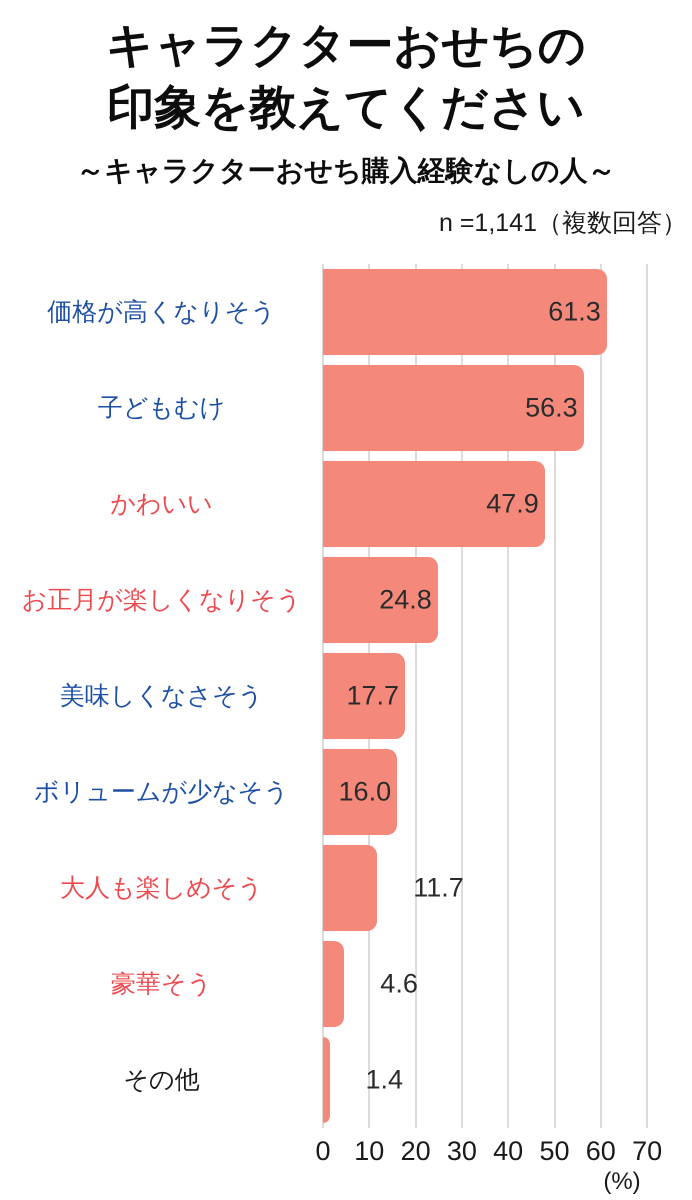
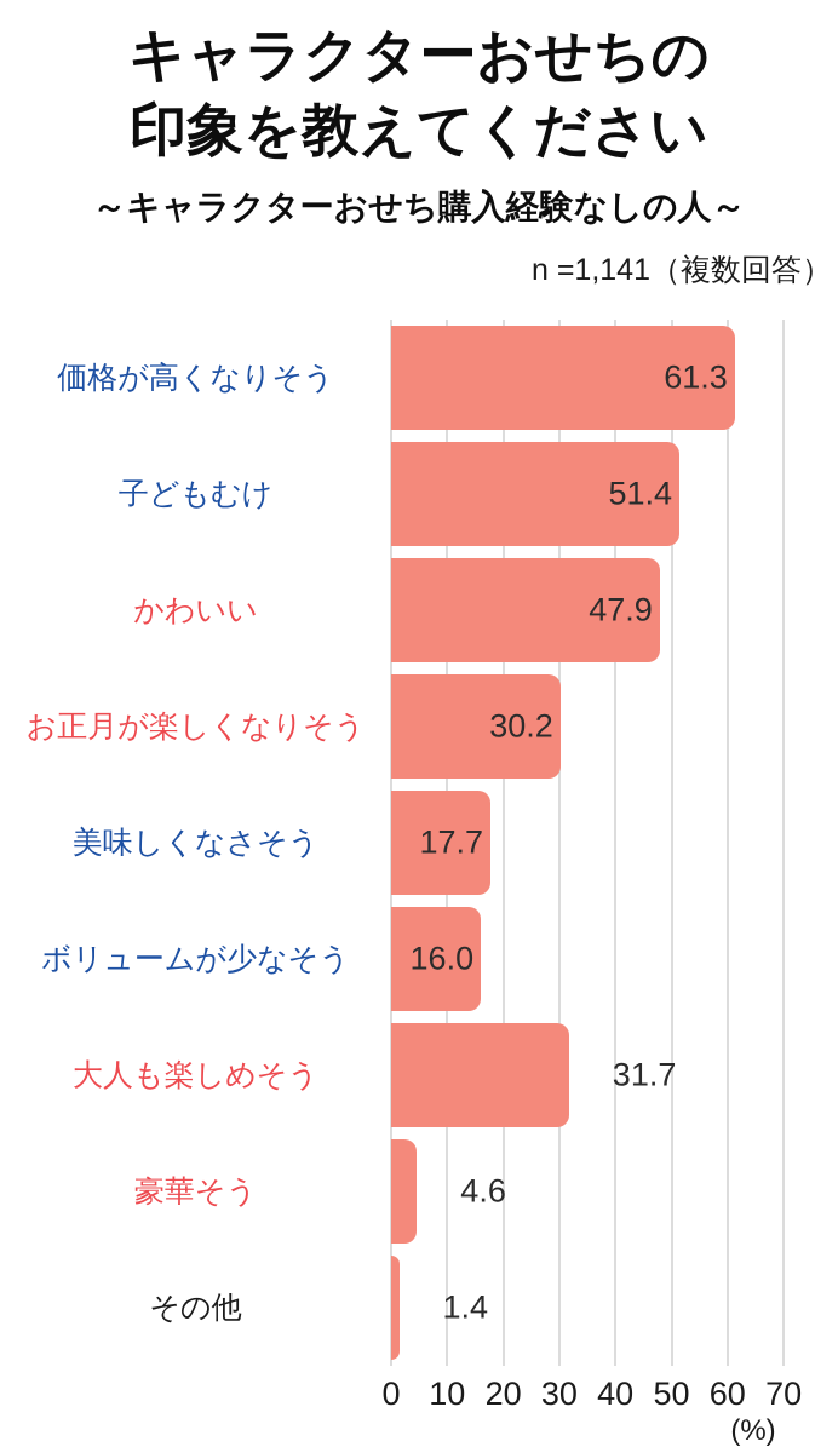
子どもむけ: 56.3 -> 51.4
お正月が楽しくなりそう: 24.8 -> 30.2
大人も楽しめそう: 11.7 -> 31.7
